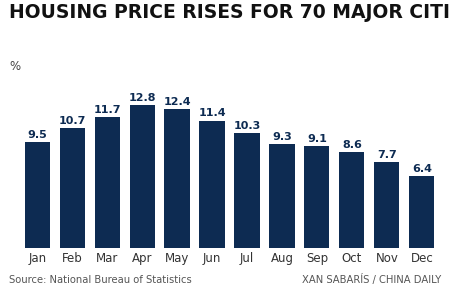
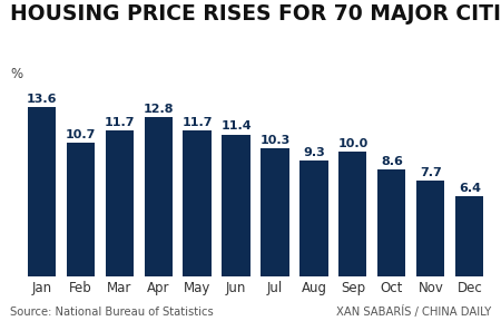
Jan: 9.5 -> 13.6
May: 12.4 -> 11.7
Sep: 9.1 -> 10.0
